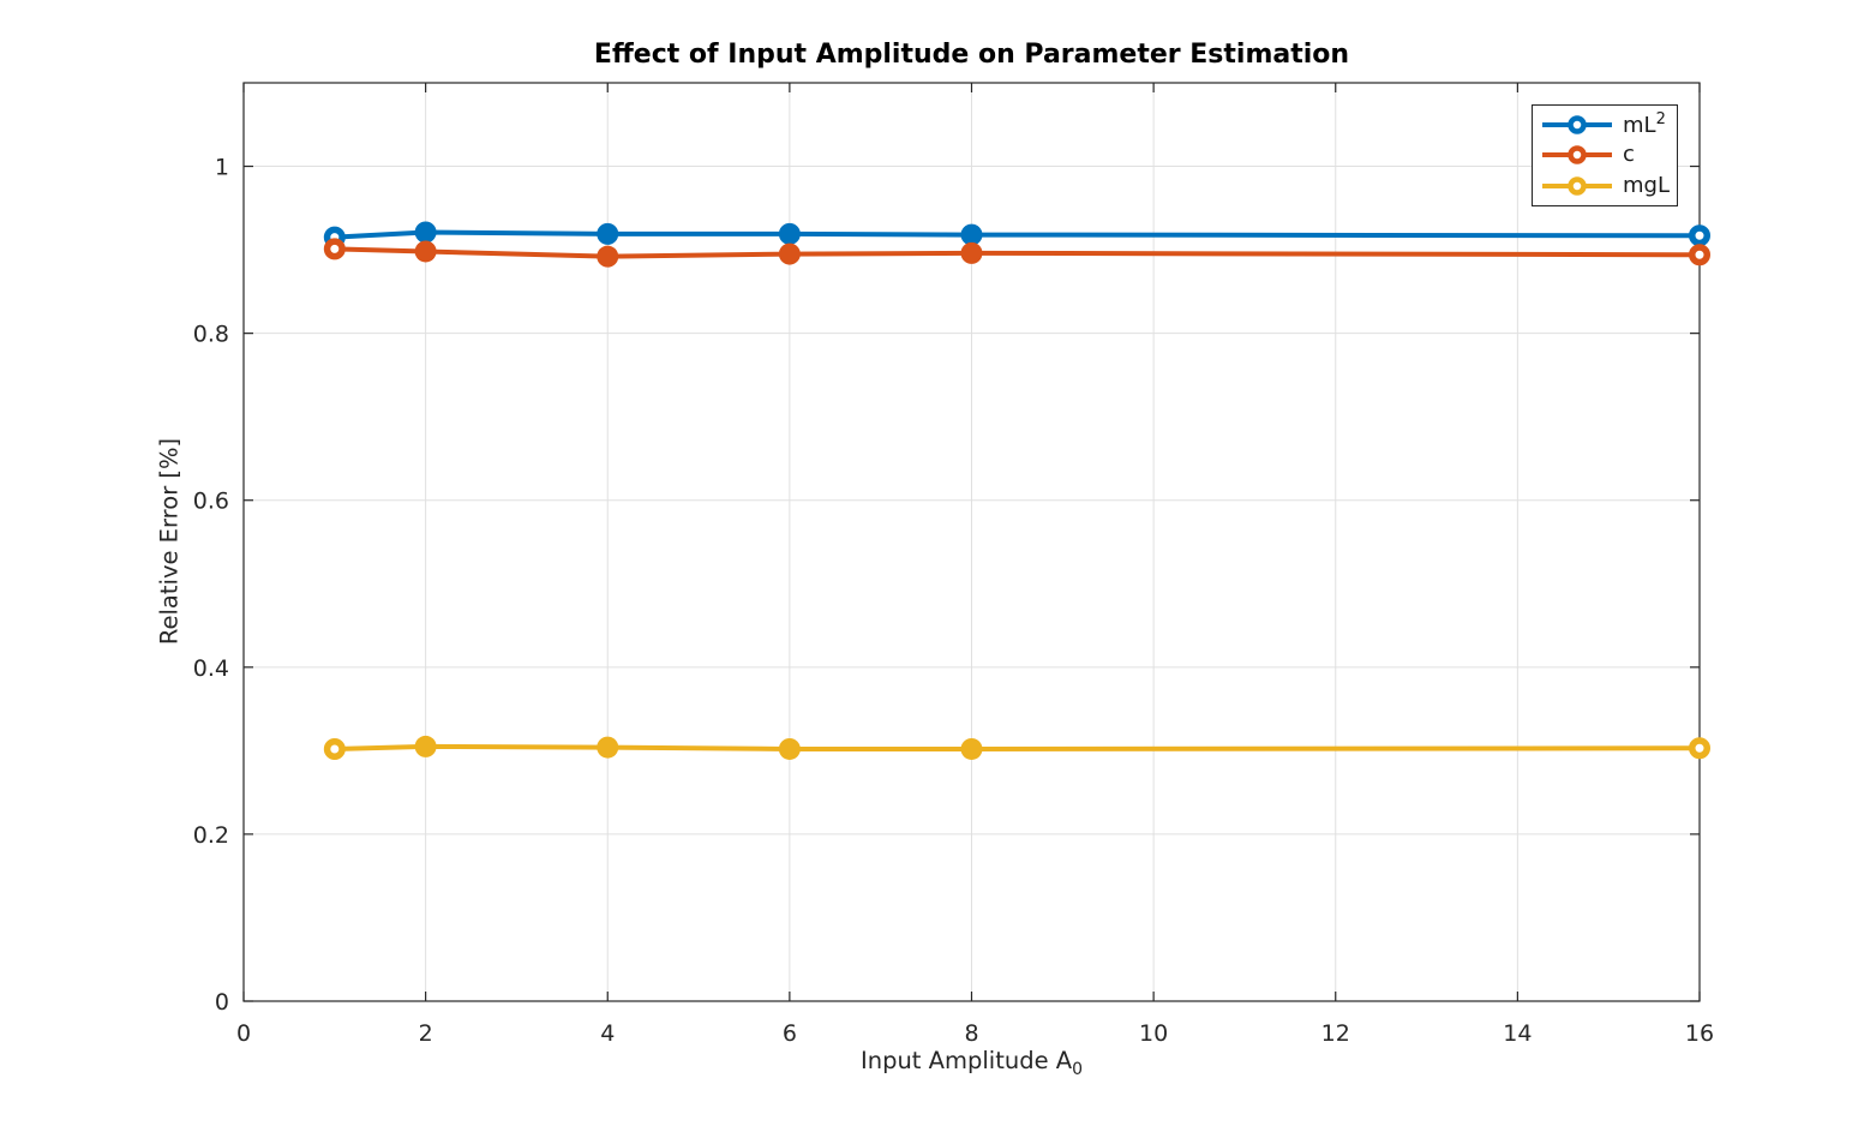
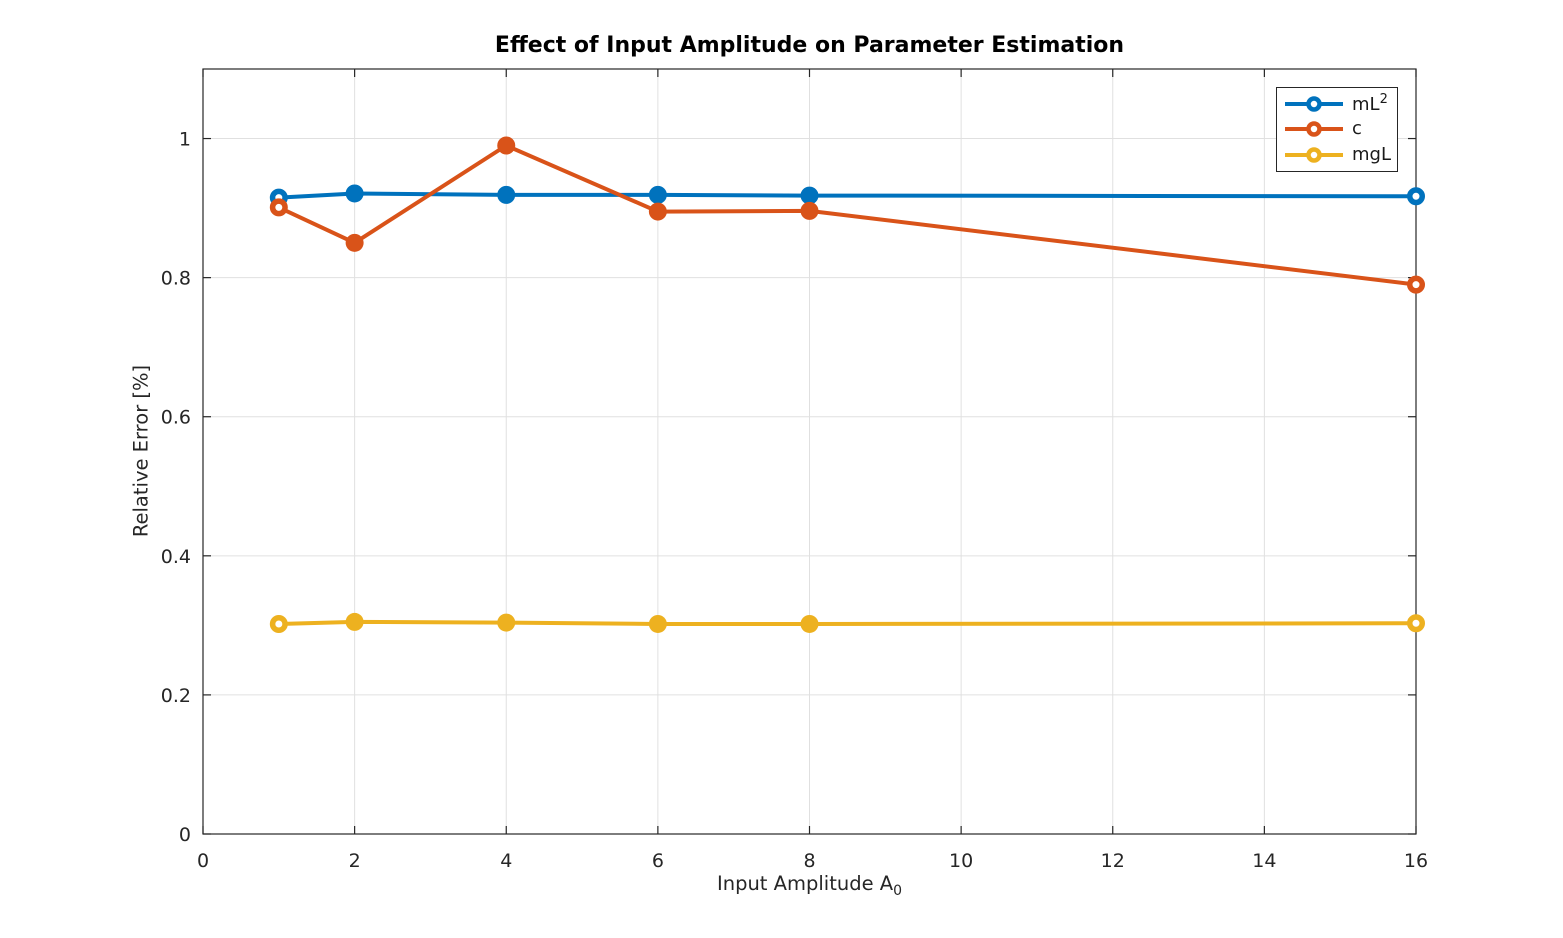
c/2: 0.90 -> 0.85
c/4: 0.89 -> 0.99
c/16: 0.89 -> 0.79
